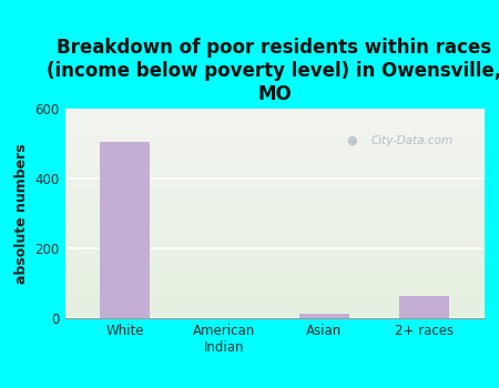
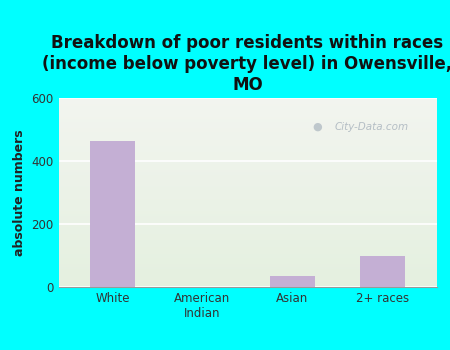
White: 505 -> 465
Asian: 13 -> 35
2+ races: 65 -> 100
